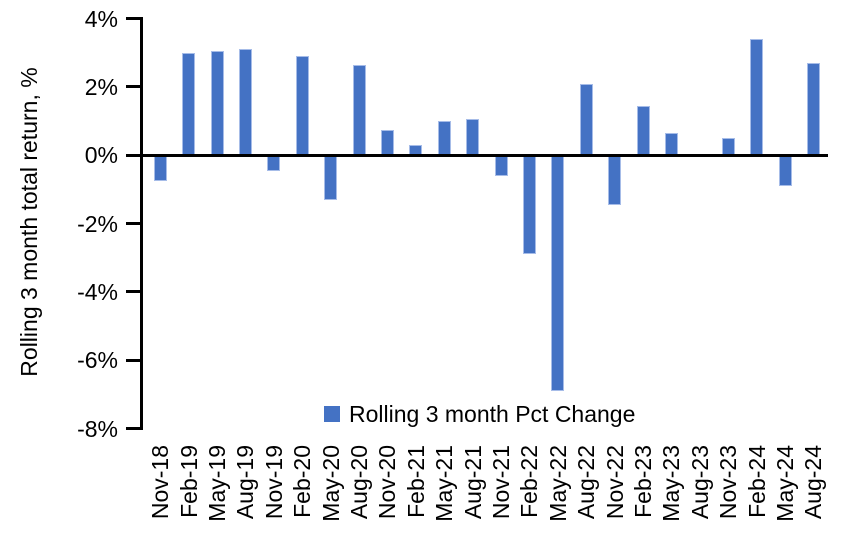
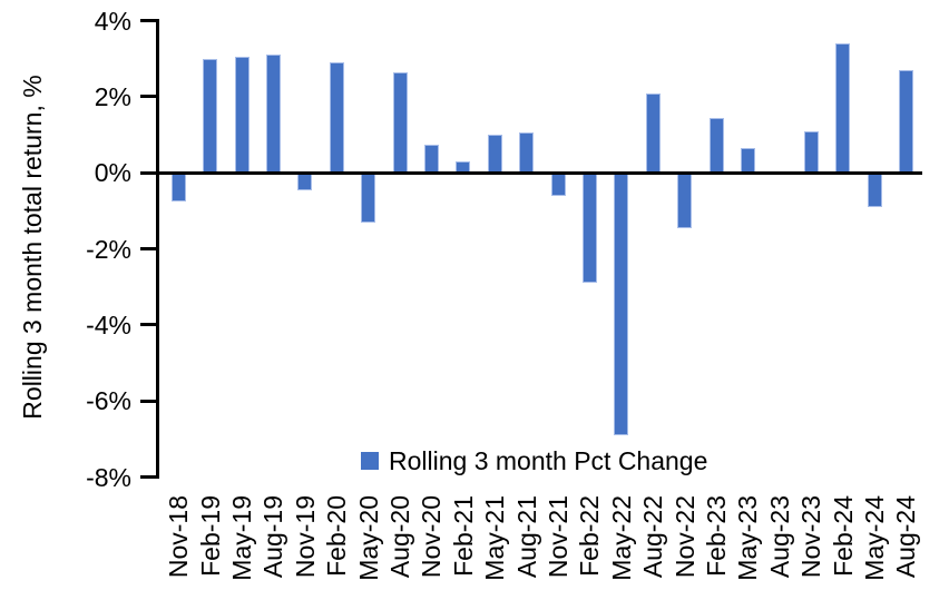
Nov-23: 0.5% -> 1.1%
